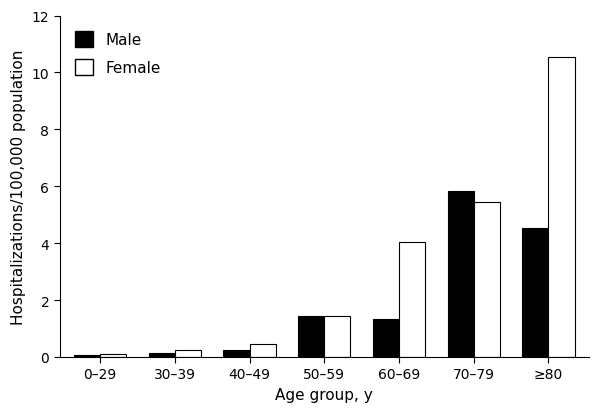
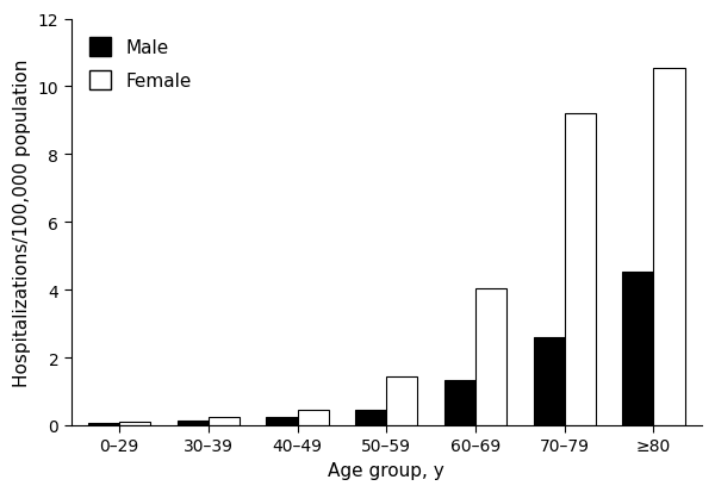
Male/50–59: 1.45 -> 0.45
Male/70–79: 5.85 -> 2.60
Female/70–79: 5.45 -> 9.20
